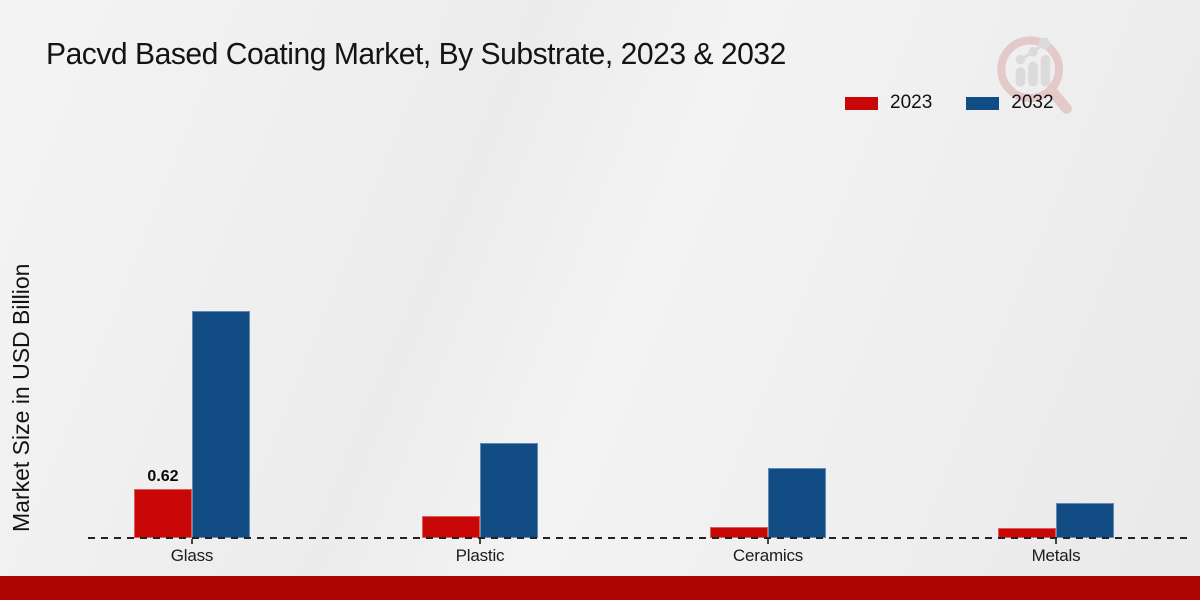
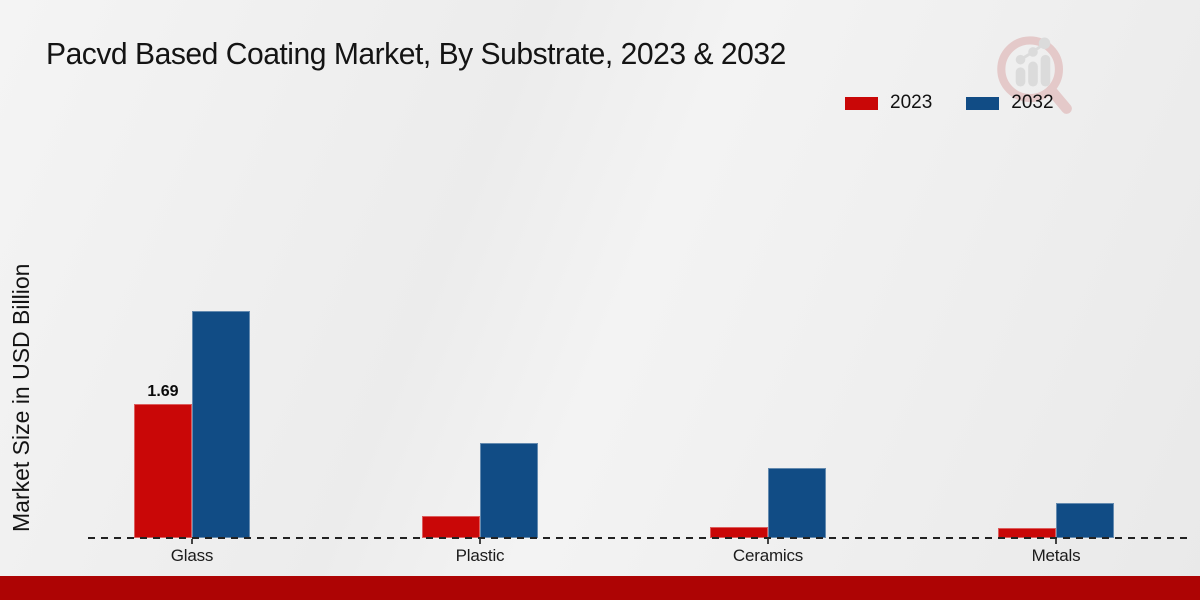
2023/Glass: 0.62 -> 1.69
